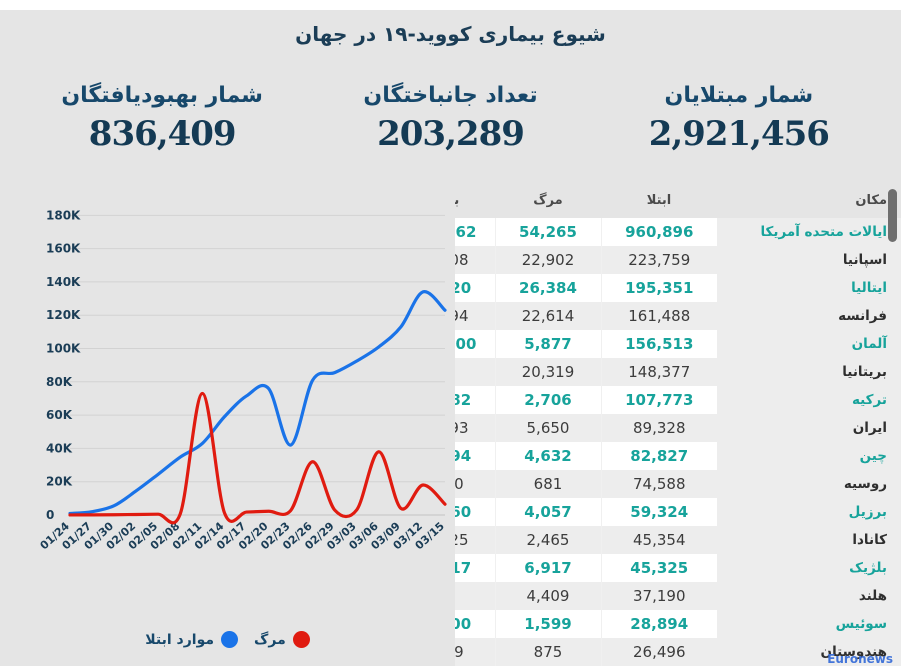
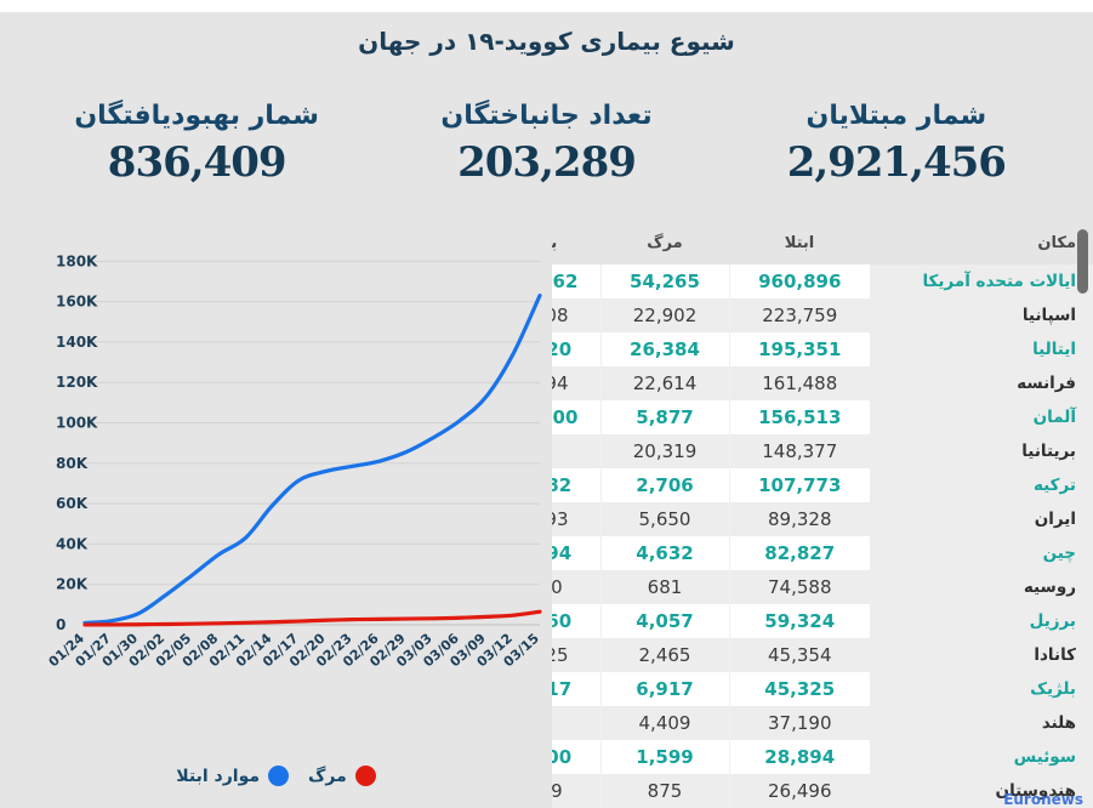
مرگ/02/11: 73K -> 1K
موارد ابتلا/02/23: 42K -> 78K
مرگ/02/26: 32K -> 3K
مرگ/03/06: 38K -> 3K
مرگ/03/12: 18K -> 5K
موارد ابتلا/03/15: 123K -> 163K
